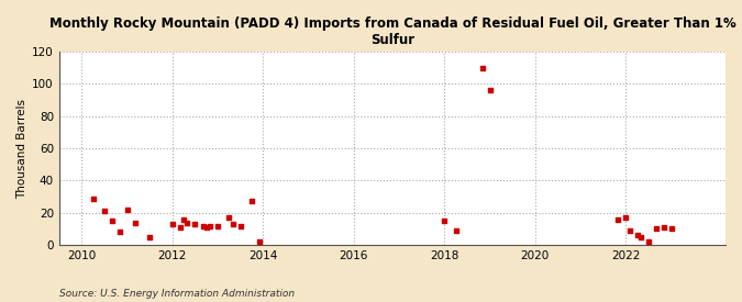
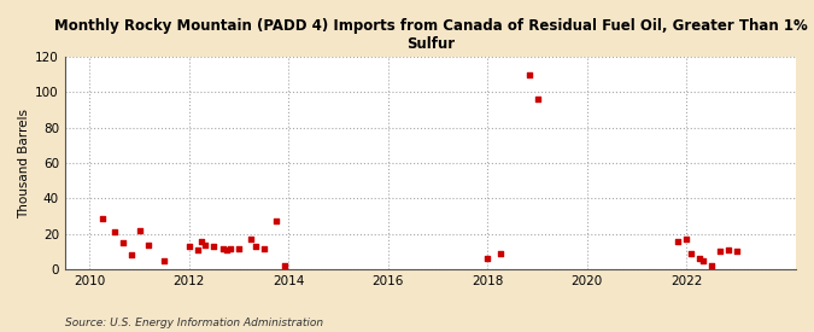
2018: 15 -> 6
